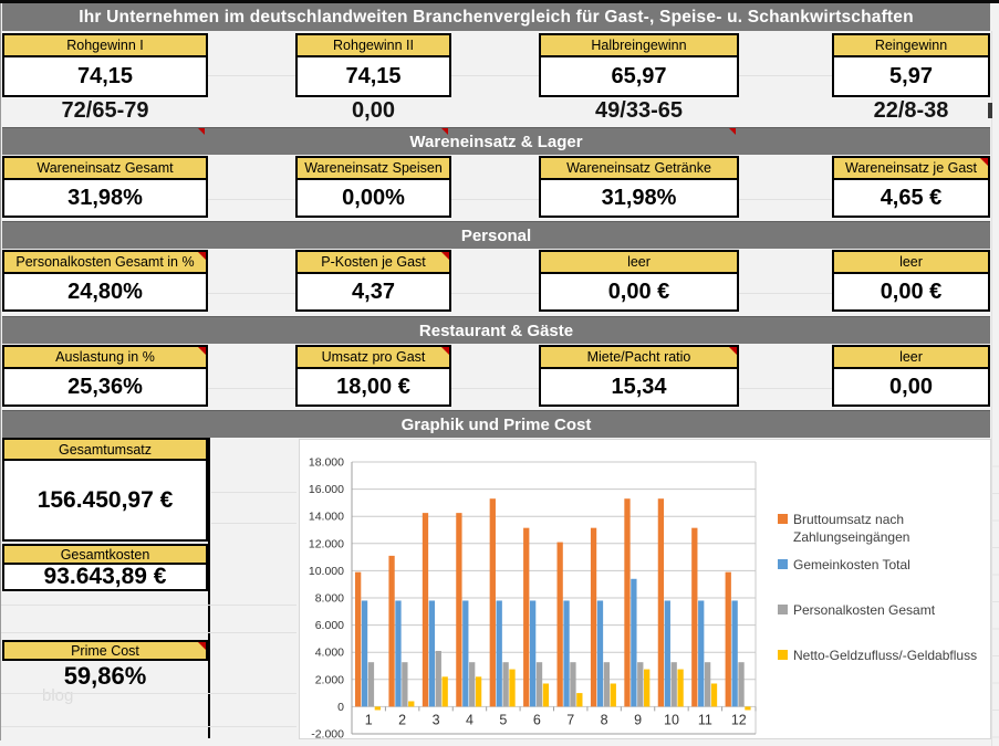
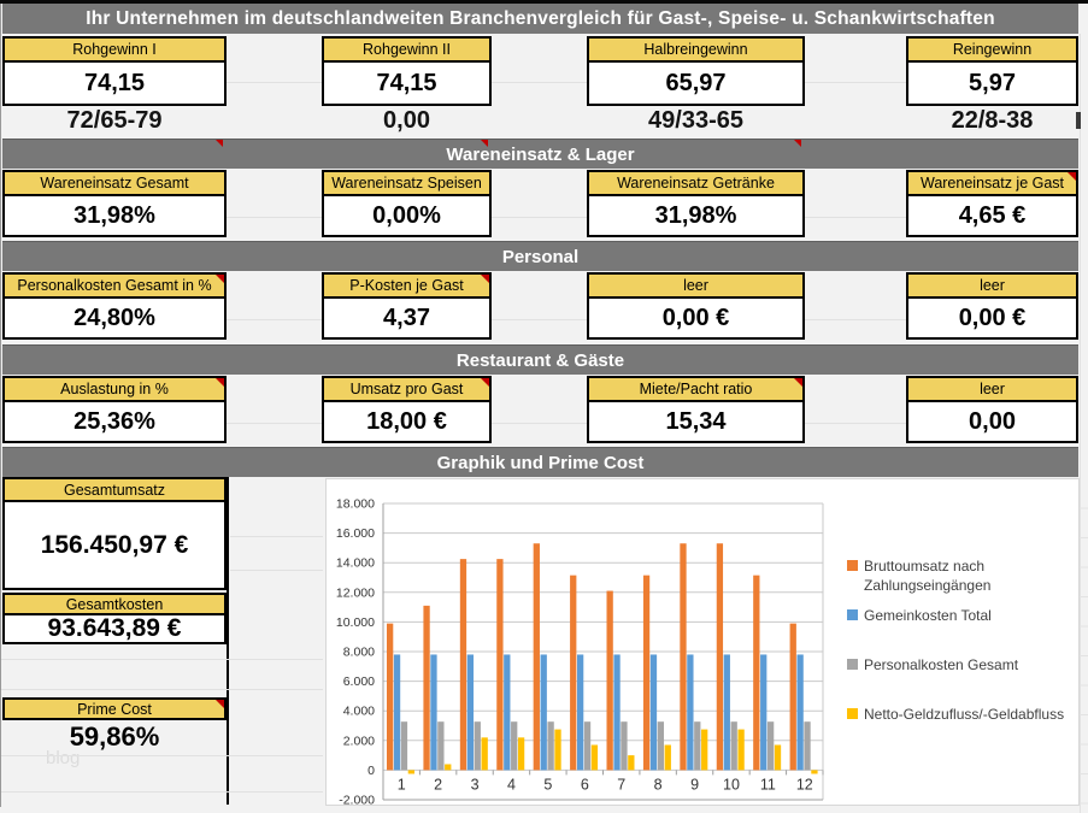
Personalkosten Gesamt/3: 4100 -> 3300
Gemeinkosten Total/9: 9400 -> 7800
